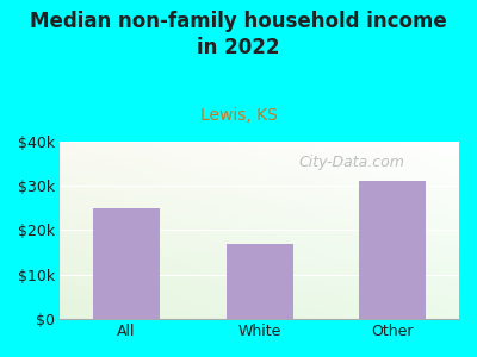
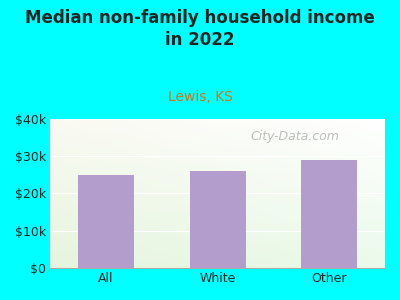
White: $17k -> $26k
Other: $31k -> $29k
